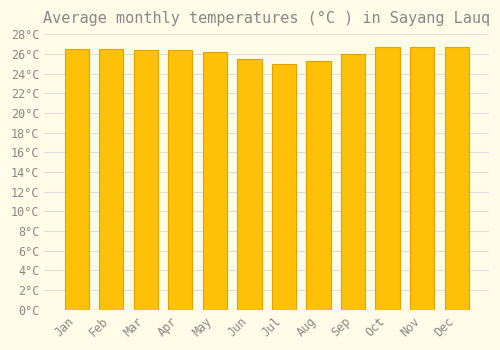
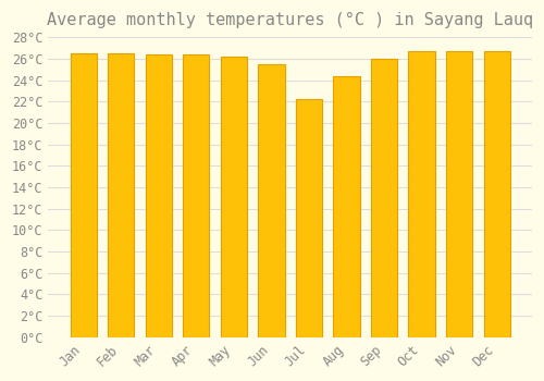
Jul: 25.0°C -> 22.2°C
Aug: 25.3°C -> 24.4°C
